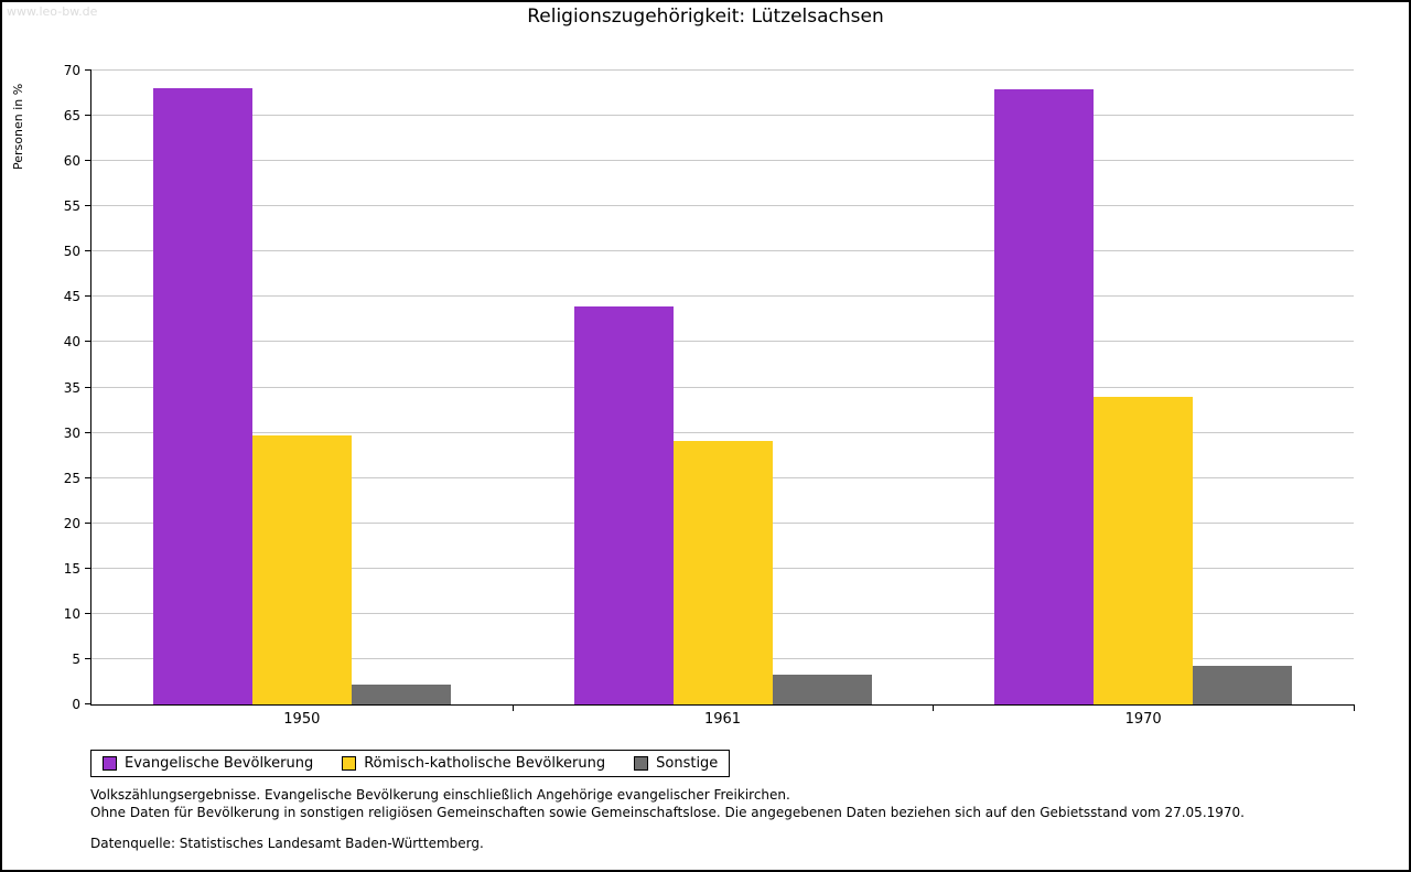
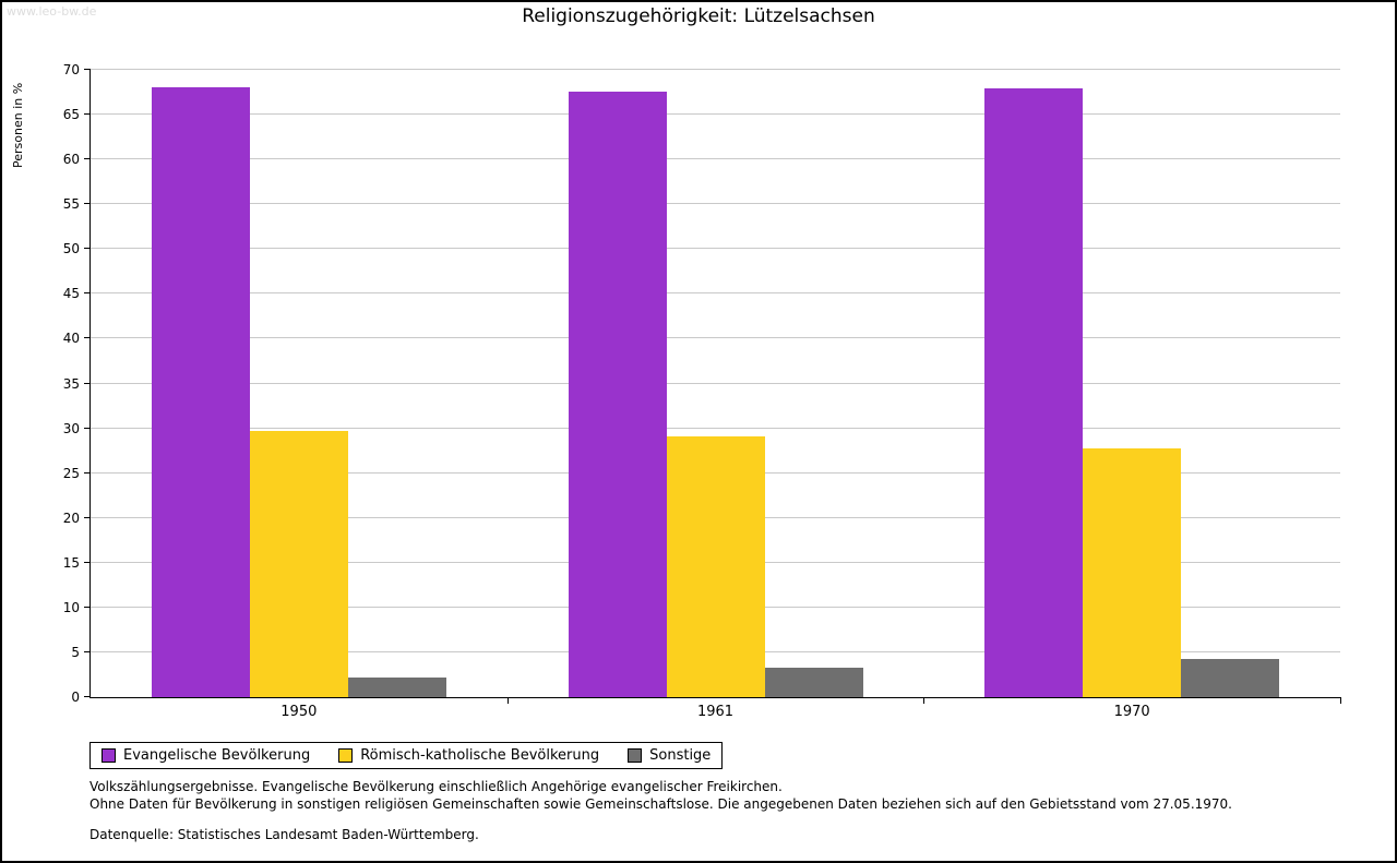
Evangelische Bevölkerung/1961: 44 -> 68
Römisch-katholische Bevölkerung/1970: 34 -> 28
